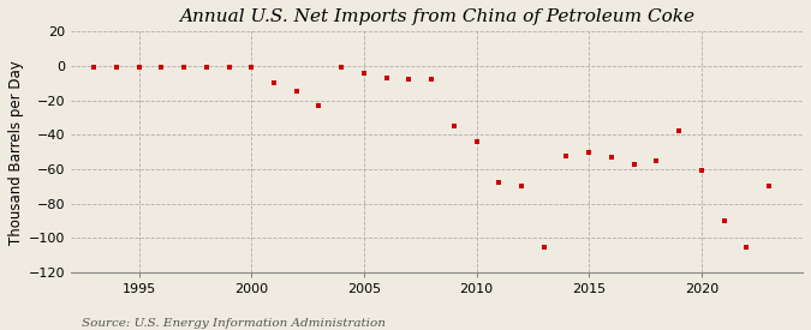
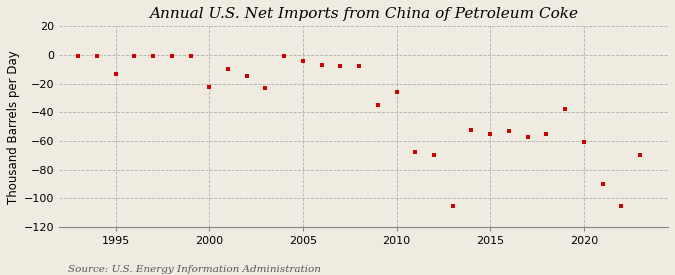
1995: -1 -> -13
2000: -1 -> -22
2010: -44 -> -26
2015: -50 -> -55
